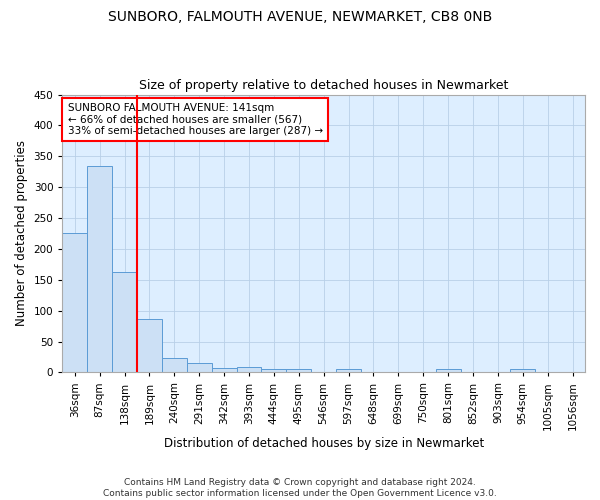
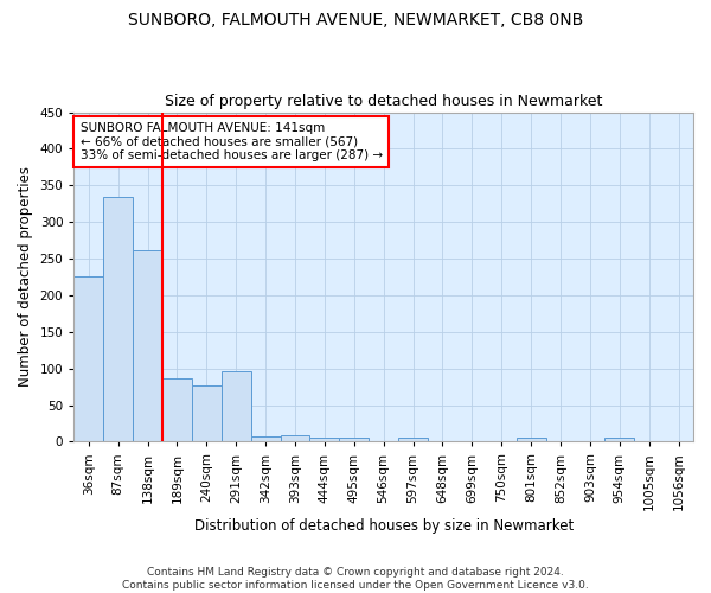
138sqm: 163 -> 262
240sqm: 23 -> 76
291sqm: 16 -> 96
